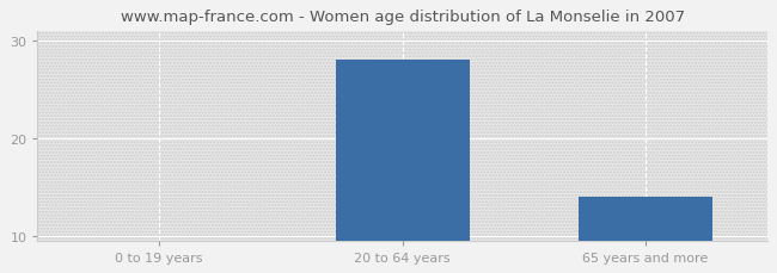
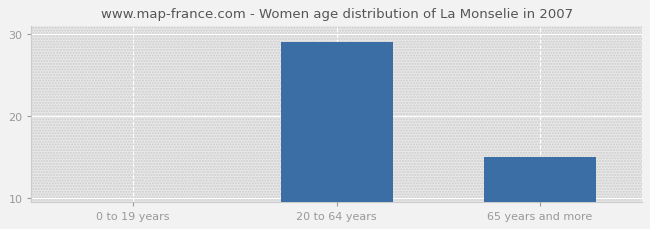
20 to 64 years: 28 -> 29
65 years and more: 14 -> 15
